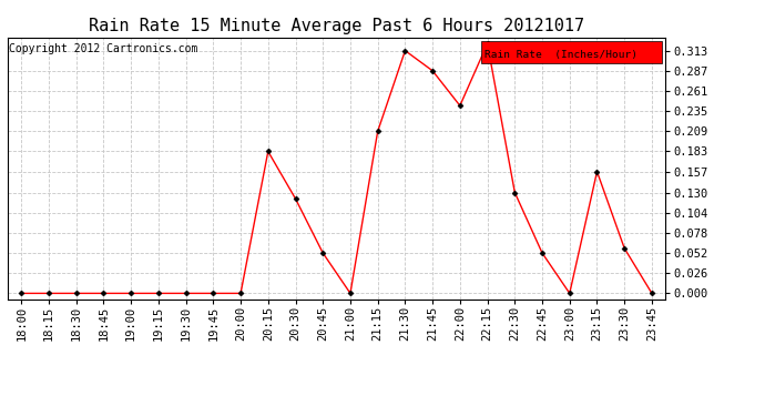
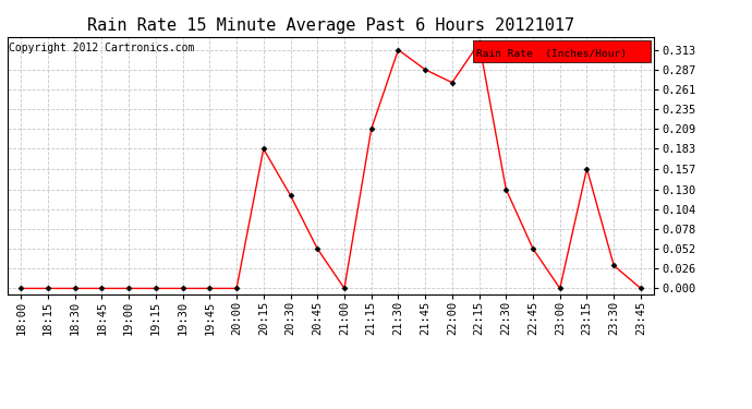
22:00: 0.242 -> 0.270
23:30: 0.058 -> 0.030
